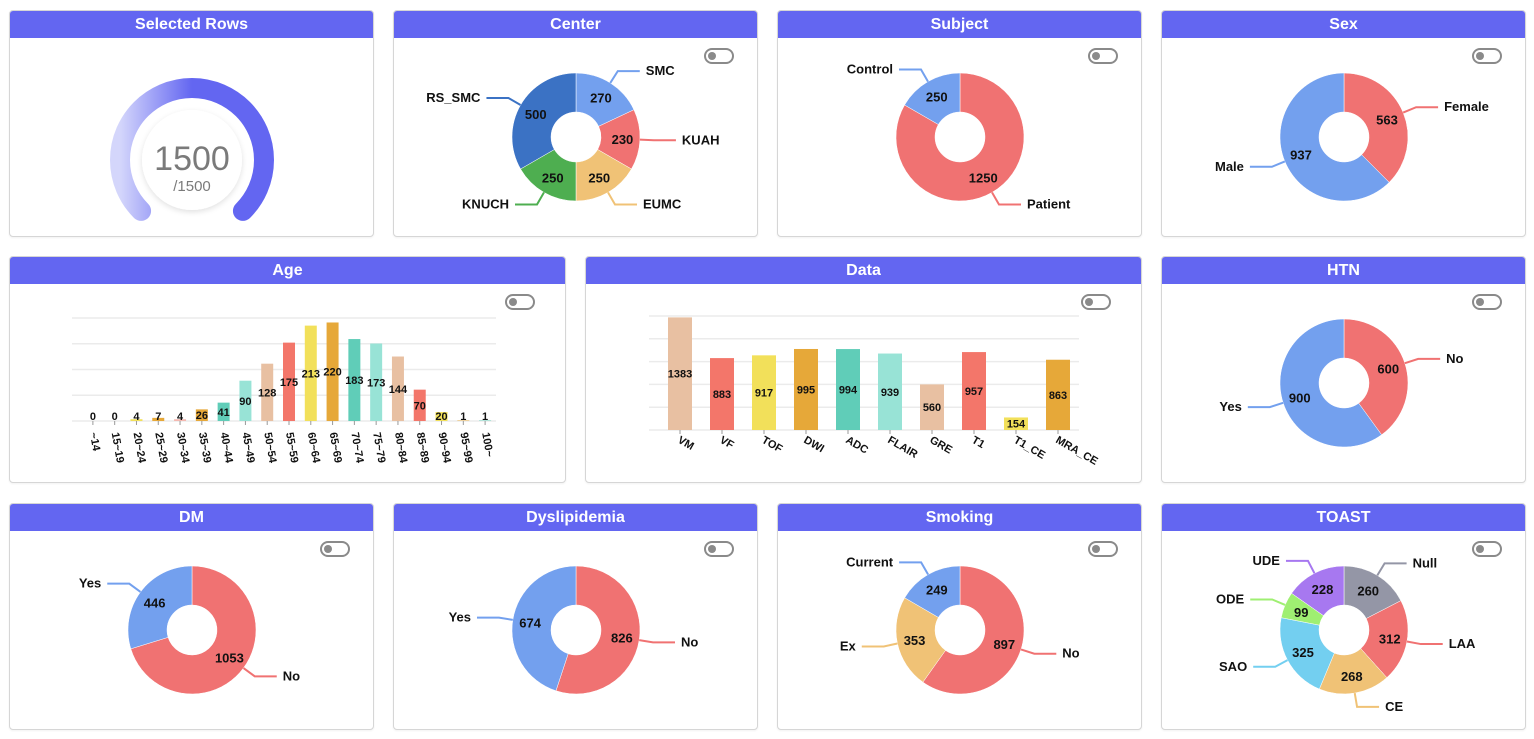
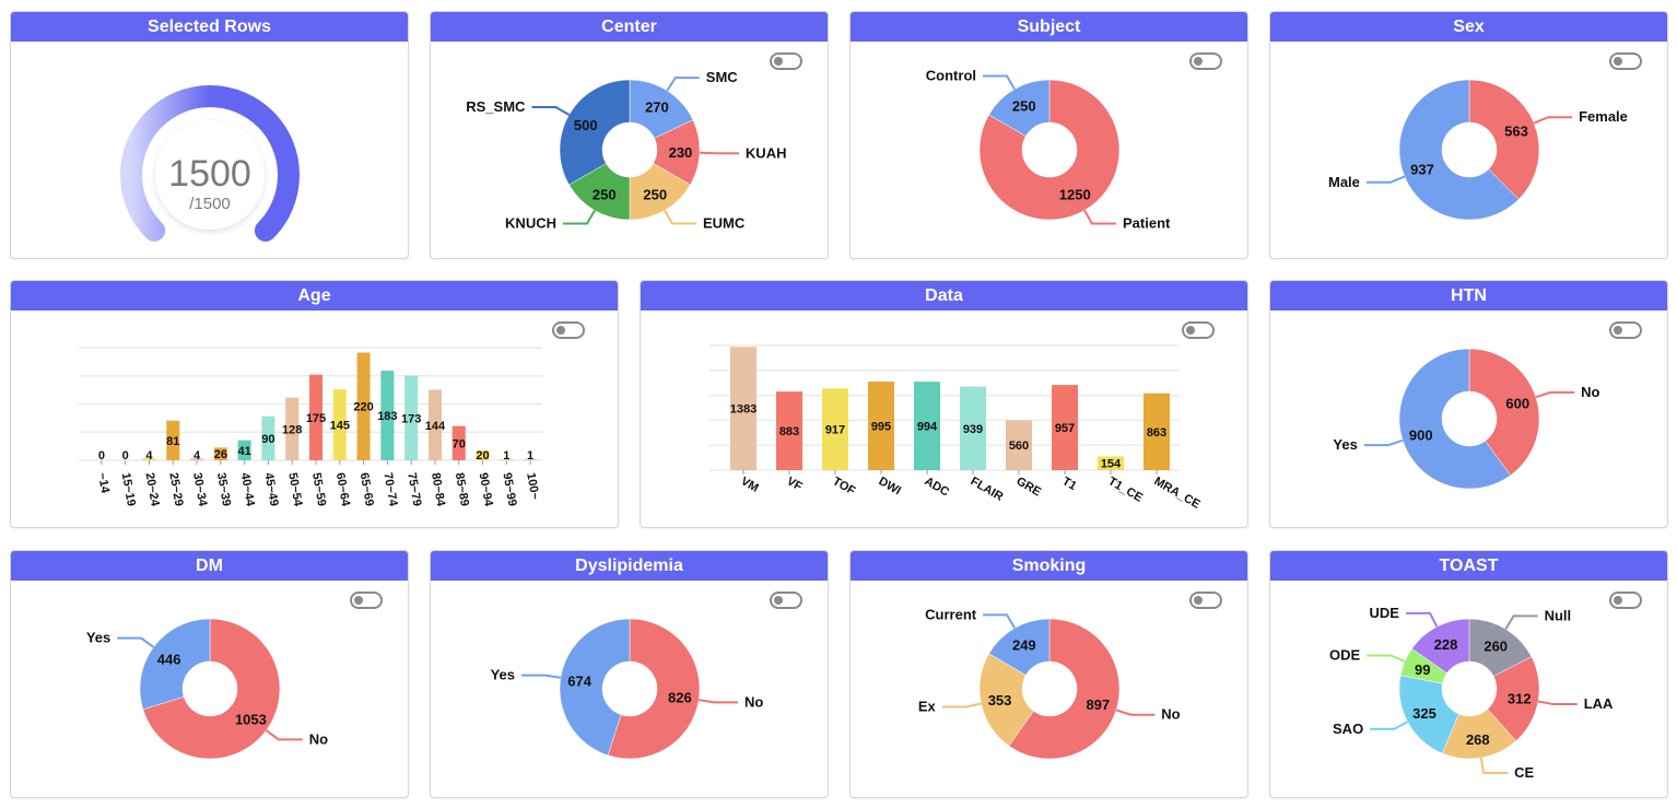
Age/25~29: 7 -> 81
Age/60~64: 213 -> 145
